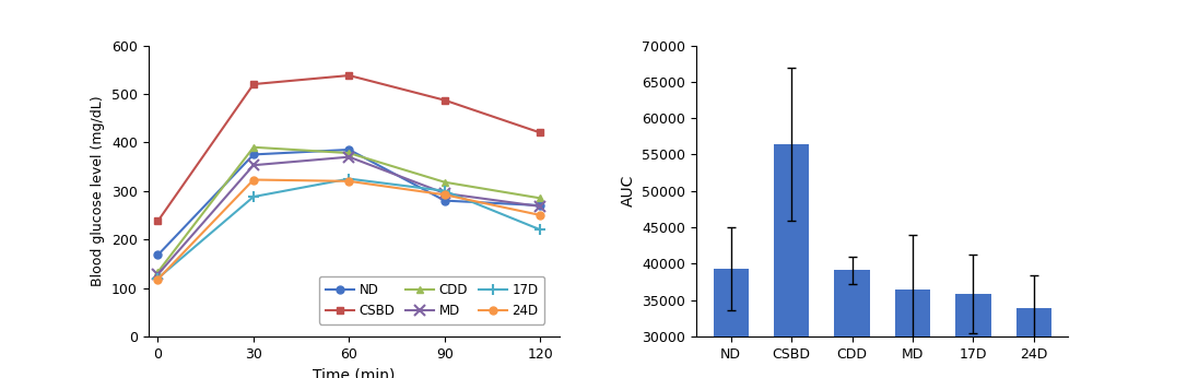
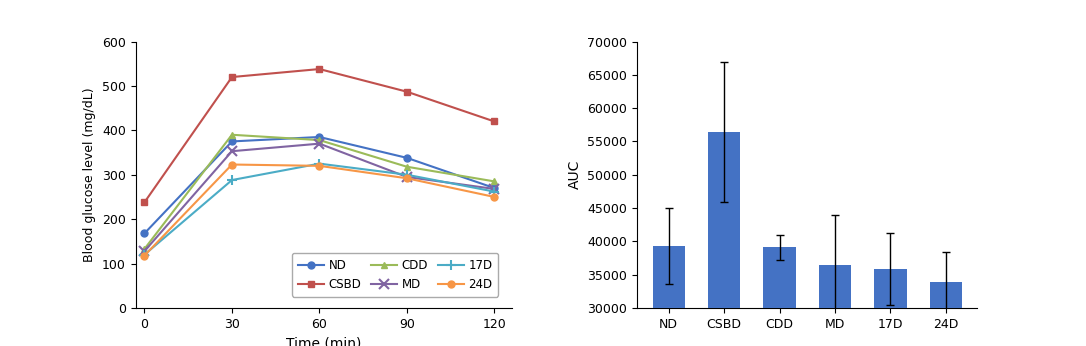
ND/90: 280 -> 338
17D/120: 220 -> 262
